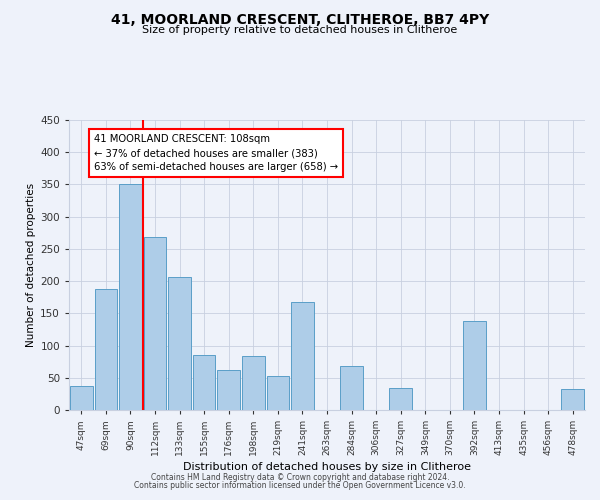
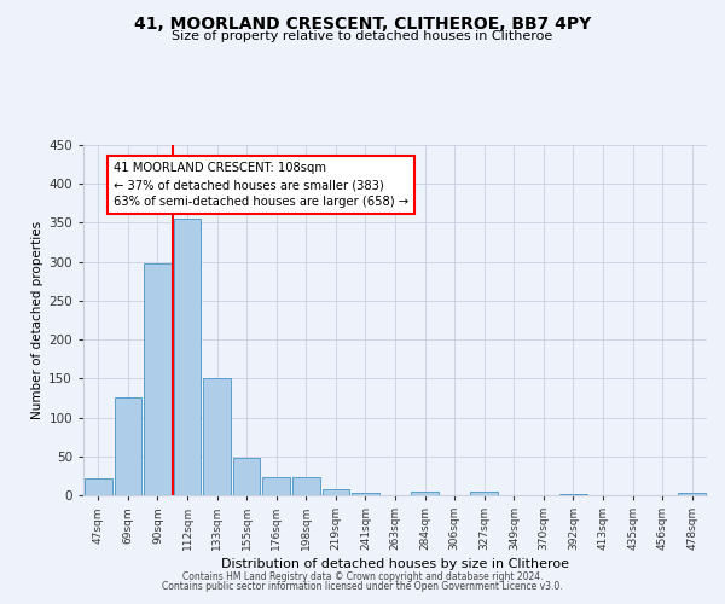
47sqm: 38 -> 22
69sqm: 188 -> 125
90sqm: 350 -> 298
112sqm: 268 -> 355
133sqm: 206 -> 150
155sqm: 86 -> 48
176sqm: 62 -> 23
198sqm: 84 -> 23
219sqm: 52 -> 8
241sqm: 168 -> 3
284sqm: 68 -> 4
327sqm: 34 -> 4
392sqm: 138 -> 2
478sqm: 32 -> 3
